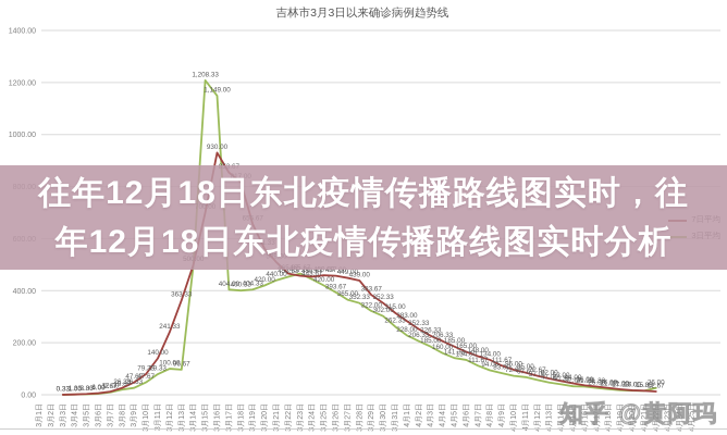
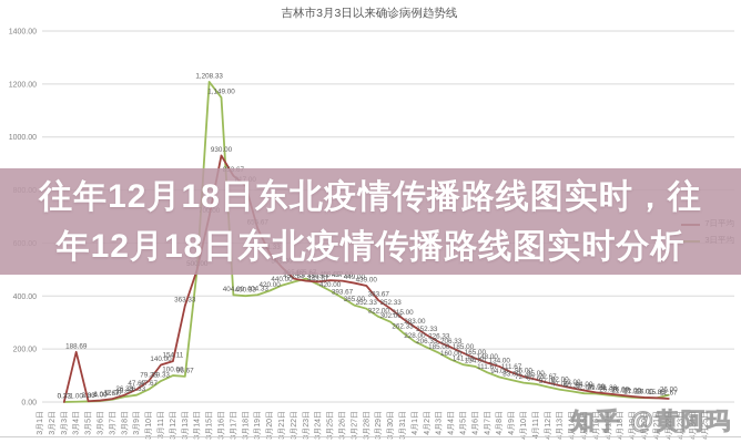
7日平均/3月4日: 1.33 -> 188.69
7日平均/3月12日: 241.33 -> 154.11
